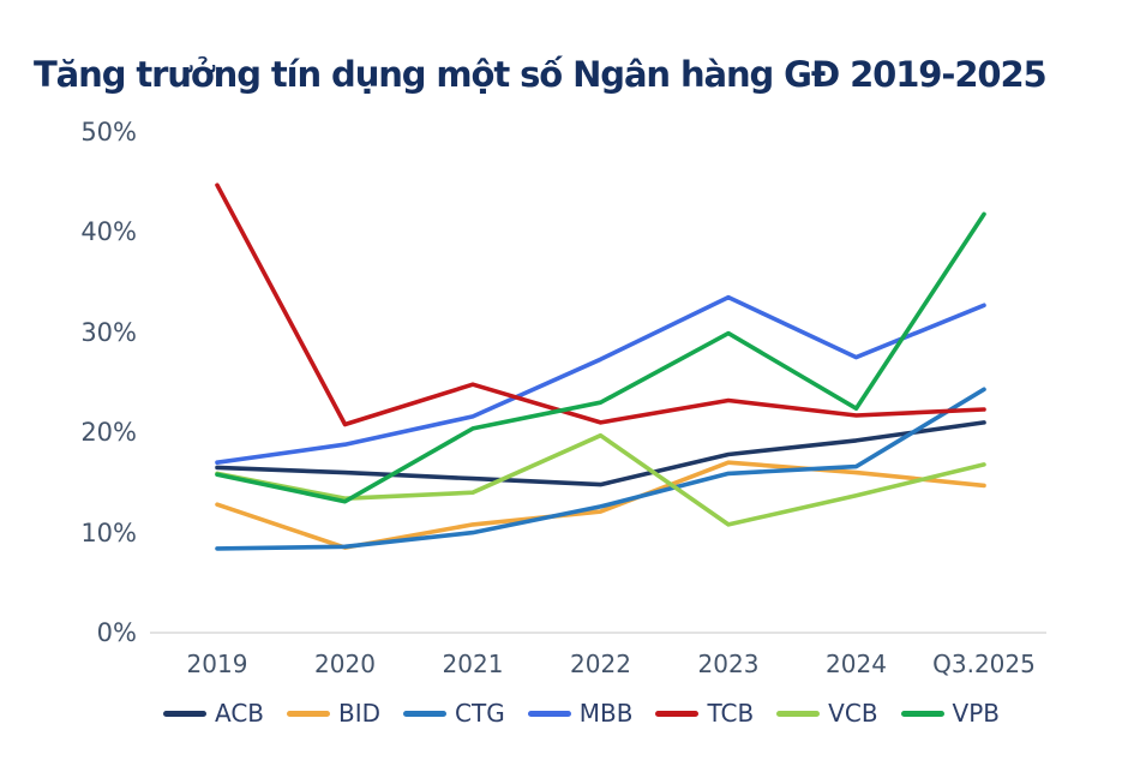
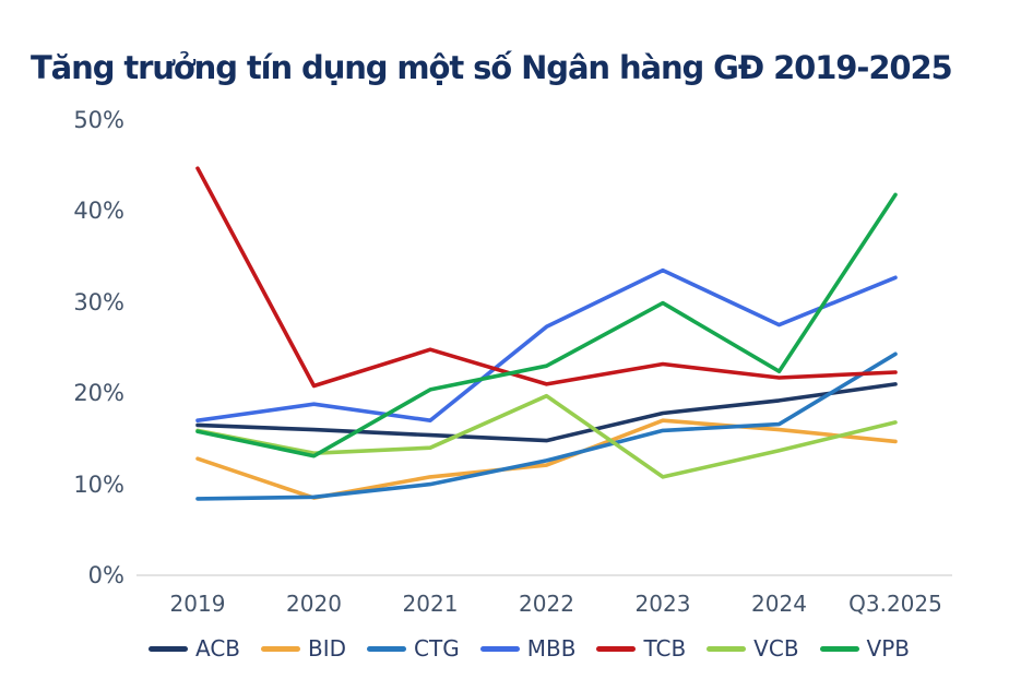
MBB/2021: 22% -> 17%
